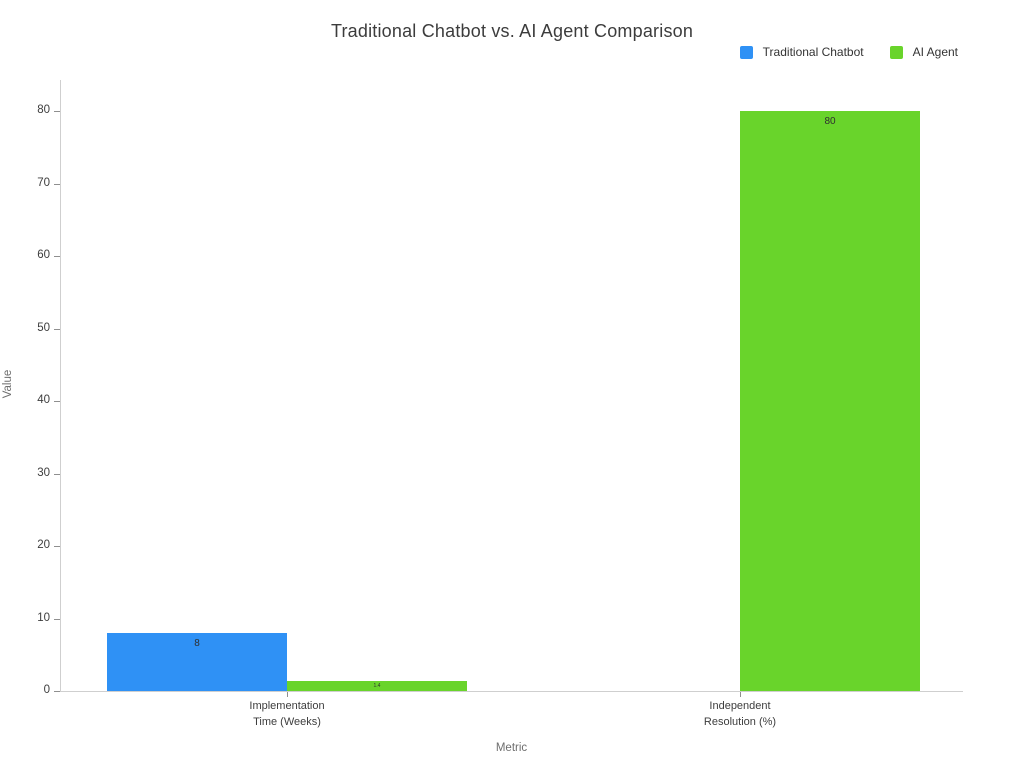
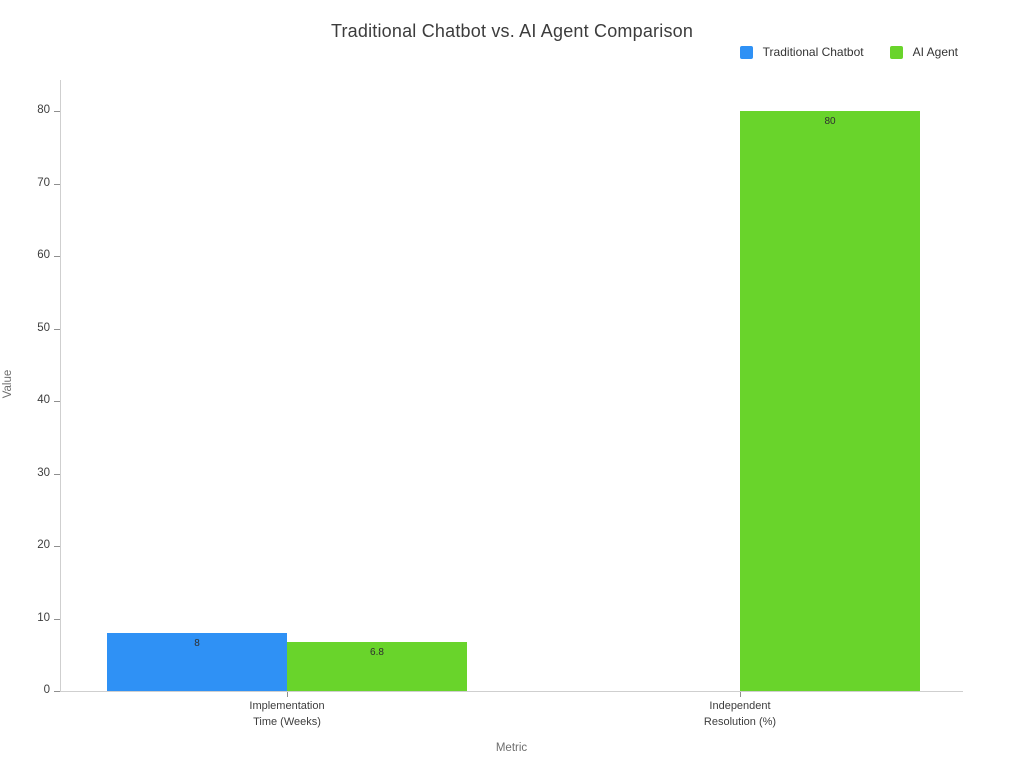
AI Agent/Implementation Time (Weeks): 1.4 -> 6.8
